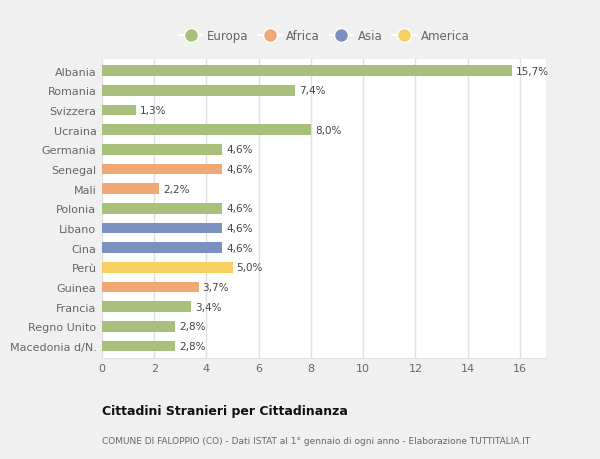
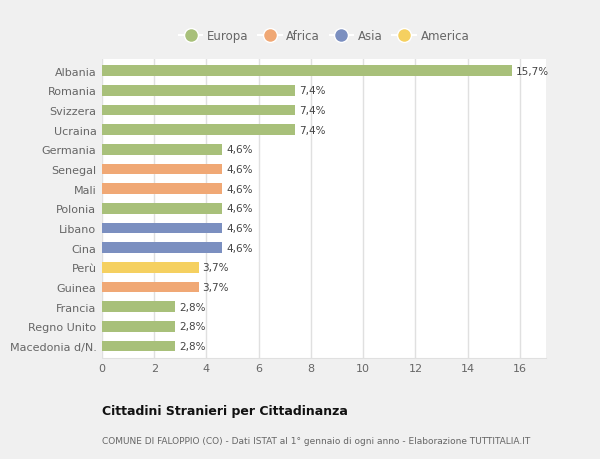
Svizzera: 1,3% -> 7,4%
Ucraina: 8,0% -> 7,4%
Mali: 2,2% -> 4,6%
Perù: 5,0% -> 3,7%
Francia: 3,4% -> 2,8%
